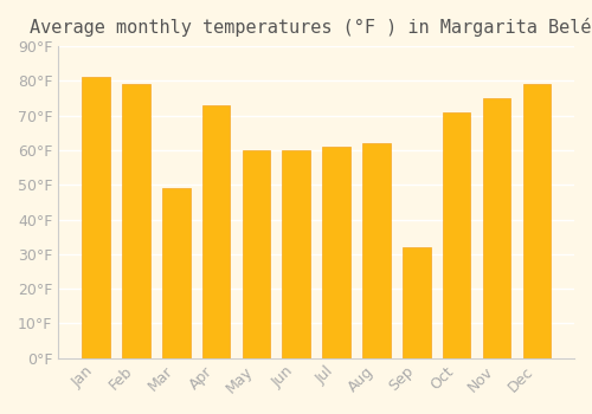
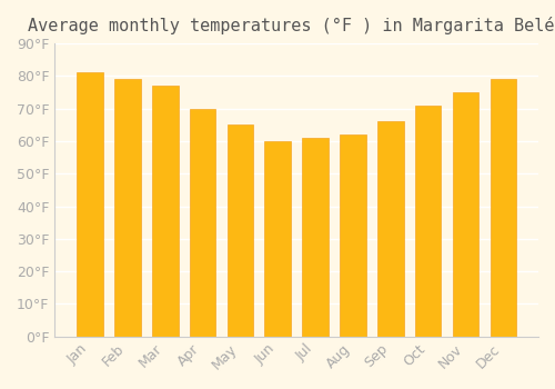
Mar: 49°F -> 77°F
Apr: 73°F -> 70°F
May: 60°F -> 65°F
Sep: 32°F -> 66°F
